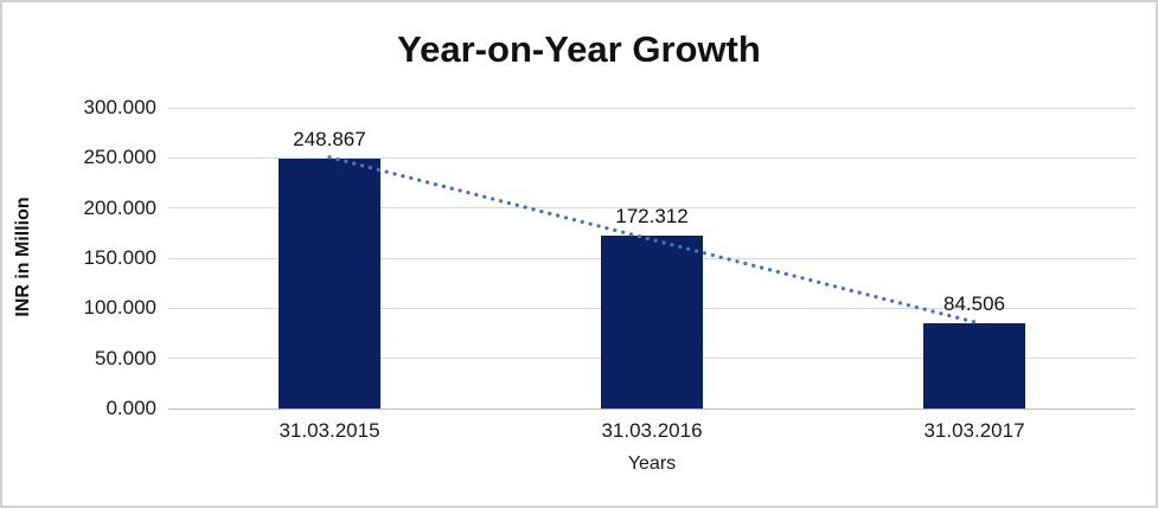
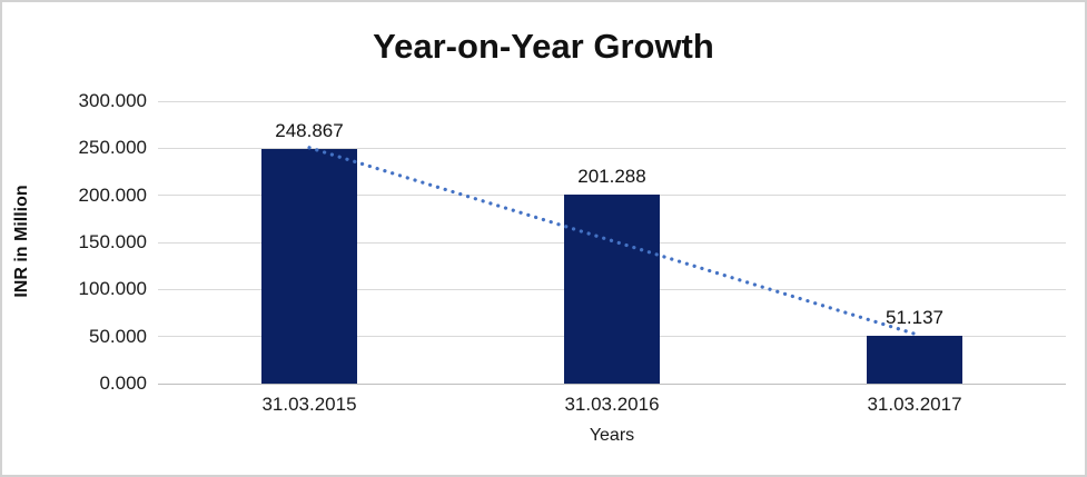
31.03.2016: 172.312 -> 201.288
31.03.2017: 84.506 -> 51.137
